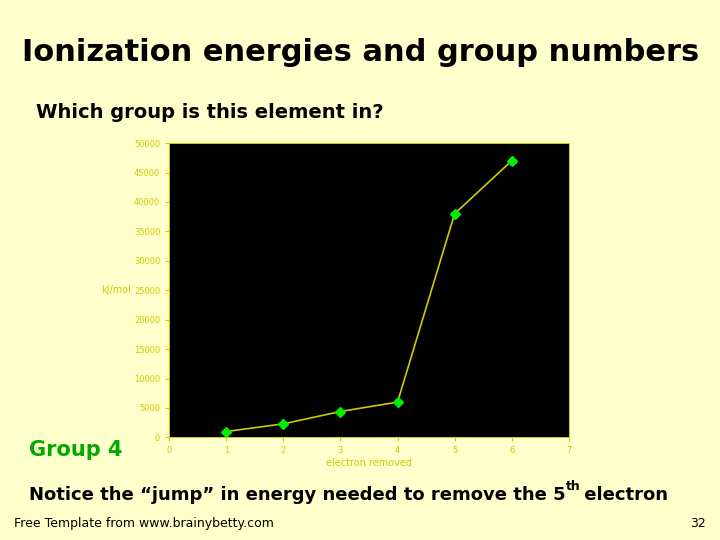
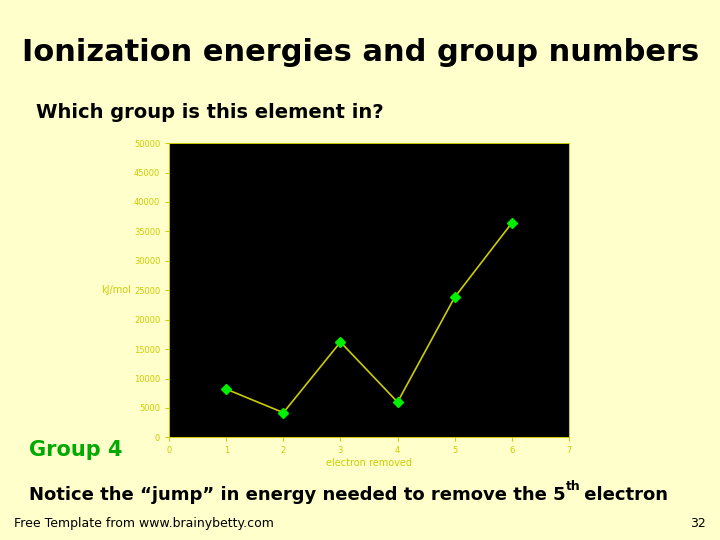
1: 1000 -> 8200
2: 2300 -> 4200
3: 4400 -> 16200
5: 38000 -> 23800
6: 47000 -> 36400
